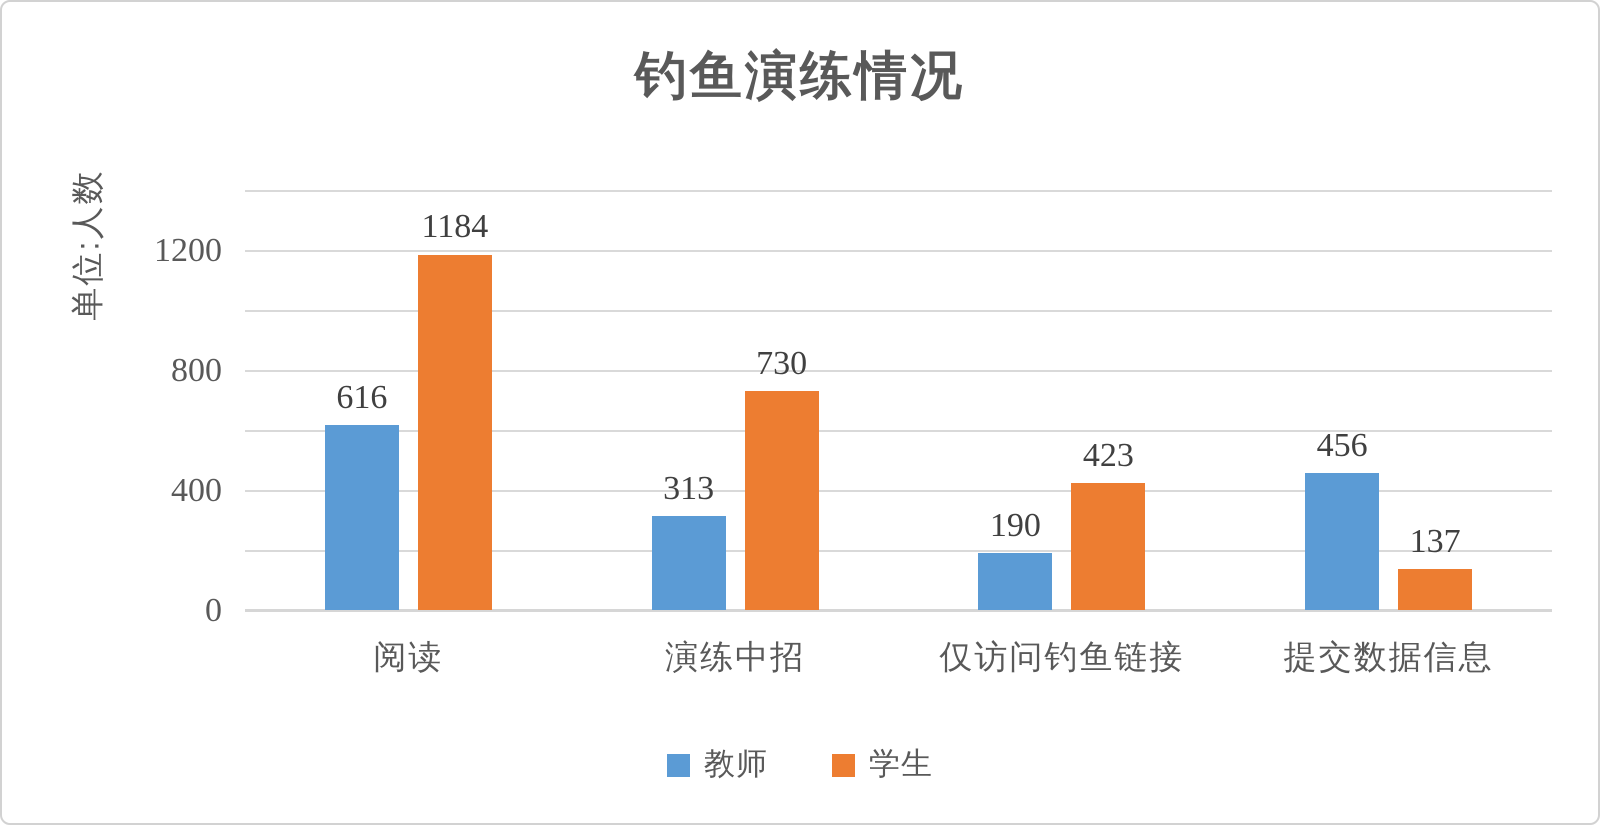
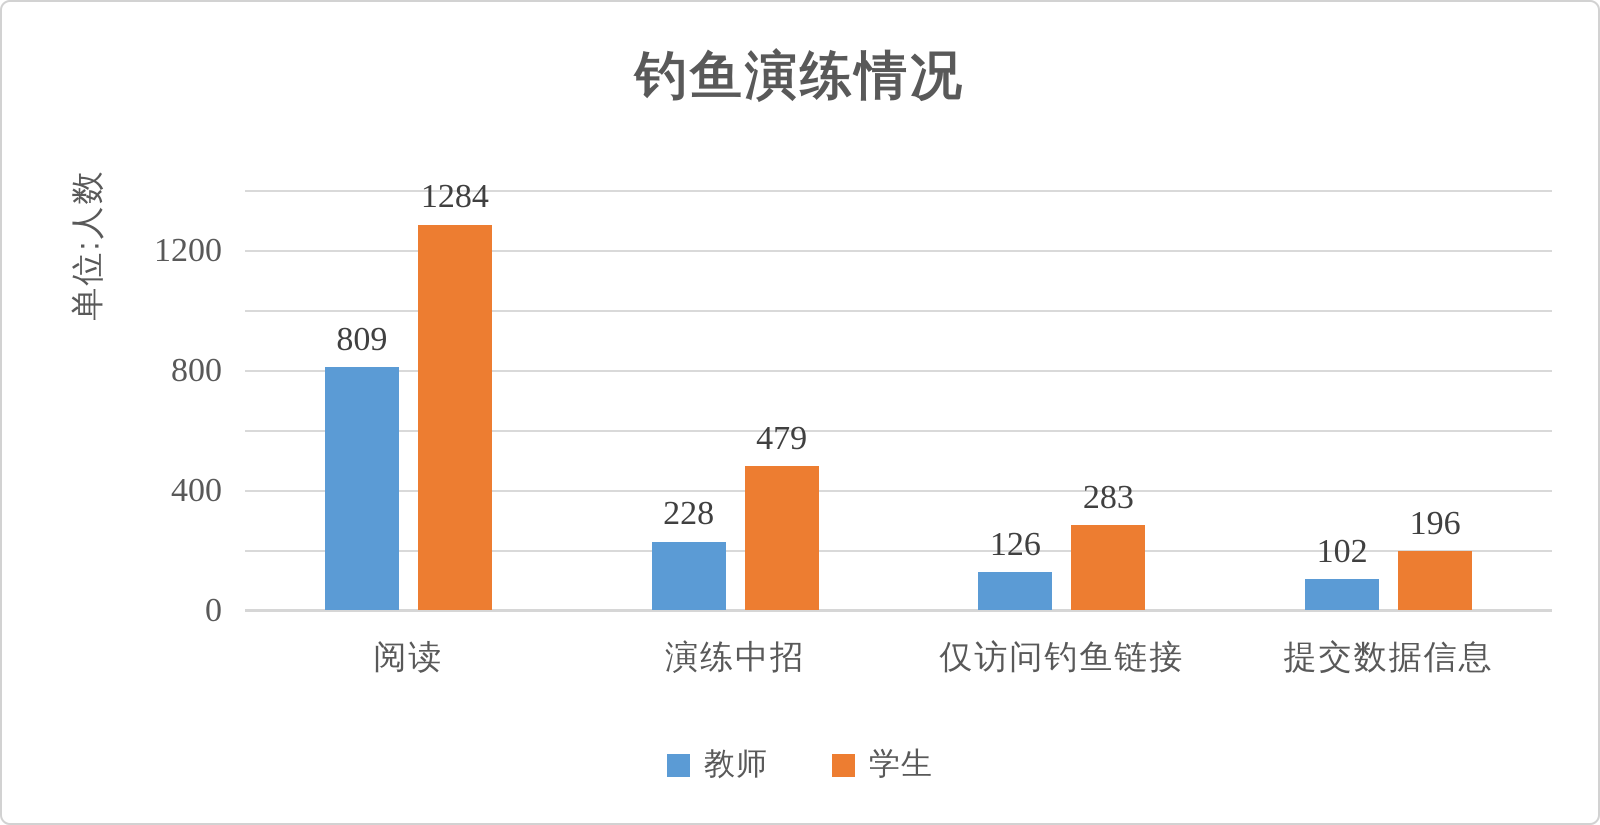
教师/阅读: 616 -> 809
学生/阅读: 1184 -> 1284
教师/演练中招: 313 -> 228
学生/演练中招: 730 -> 479
教师/仅访问钓鱼链接: 190 -> 126
学生/仅访问钓鱼链接: 423 -> 283
教师/提交数据信息: 456 -> 102
学生/提交数据信息: 137 -> 196
